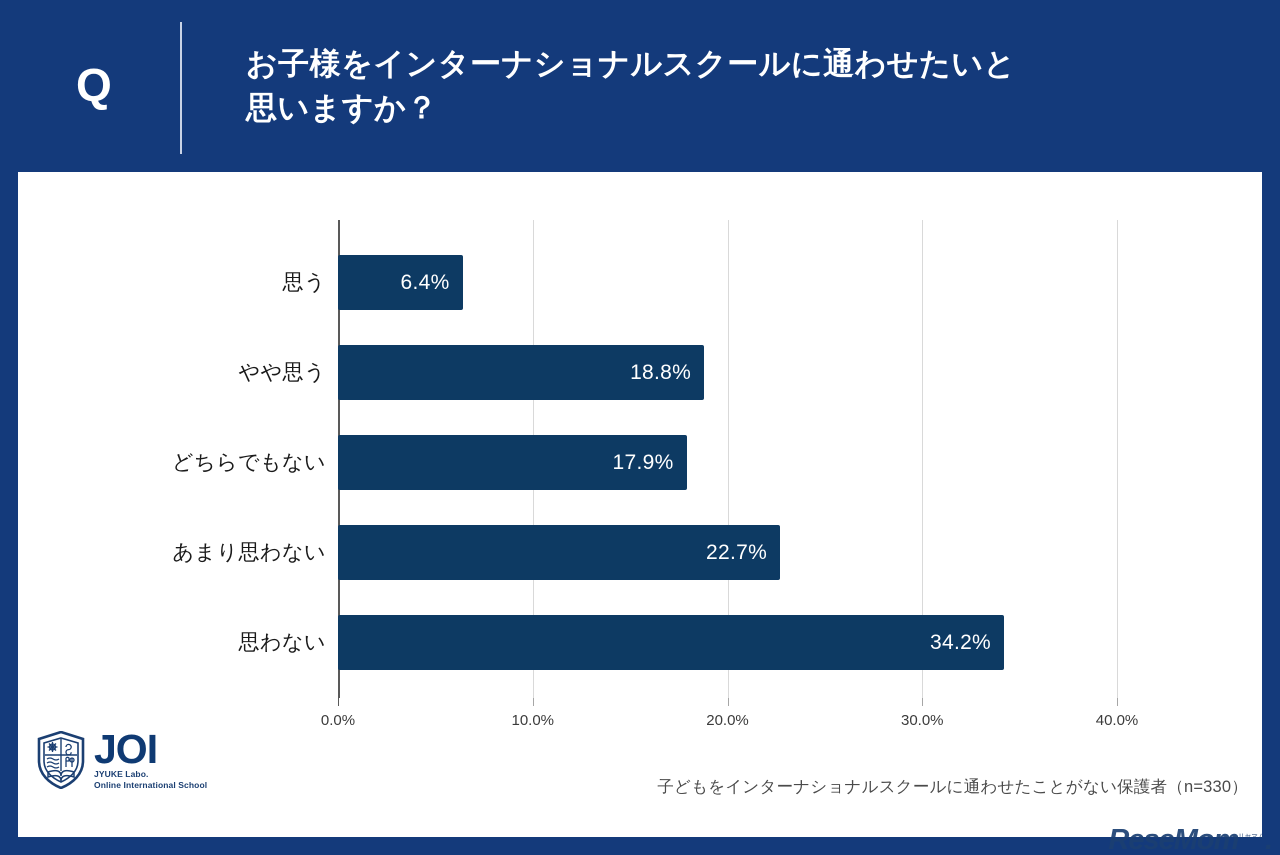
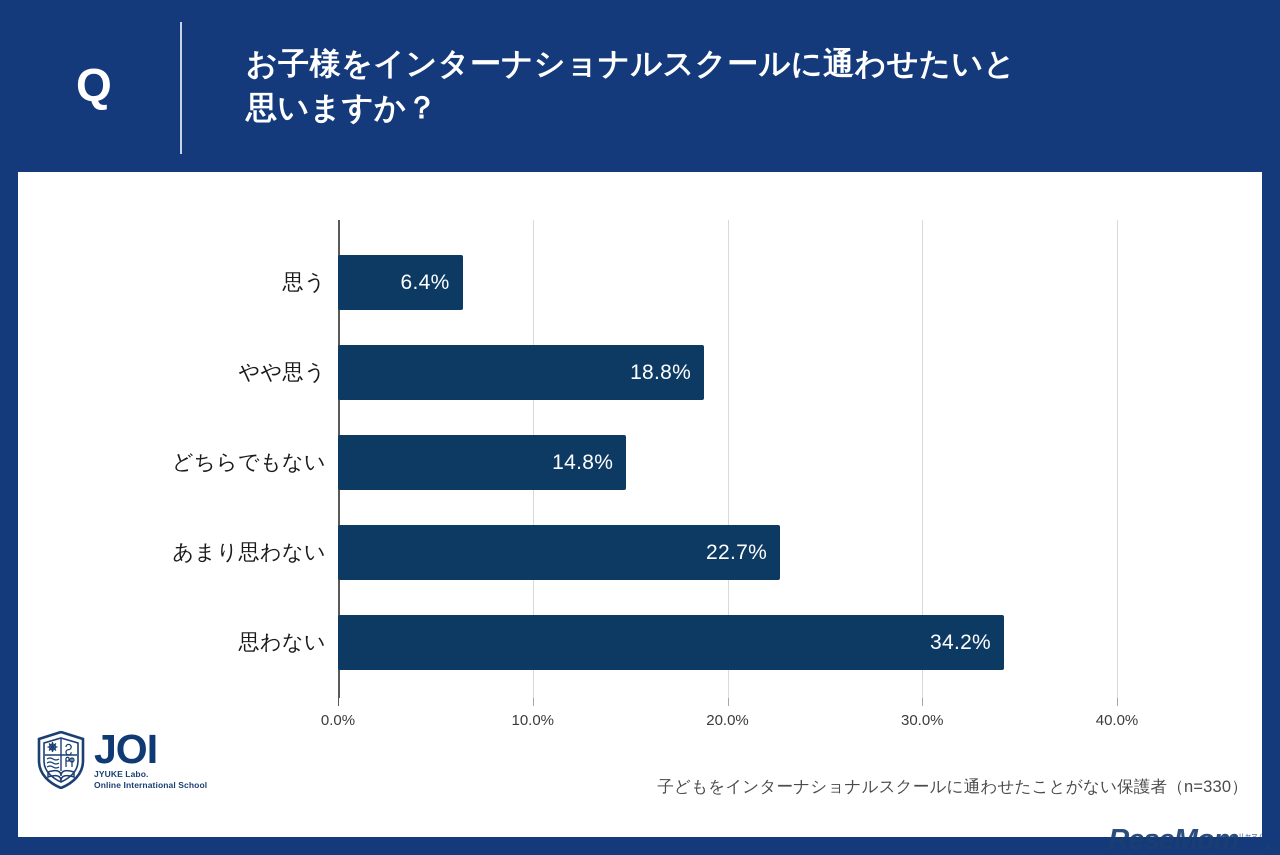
どちらでもない: 17.9% -> 14.8%
